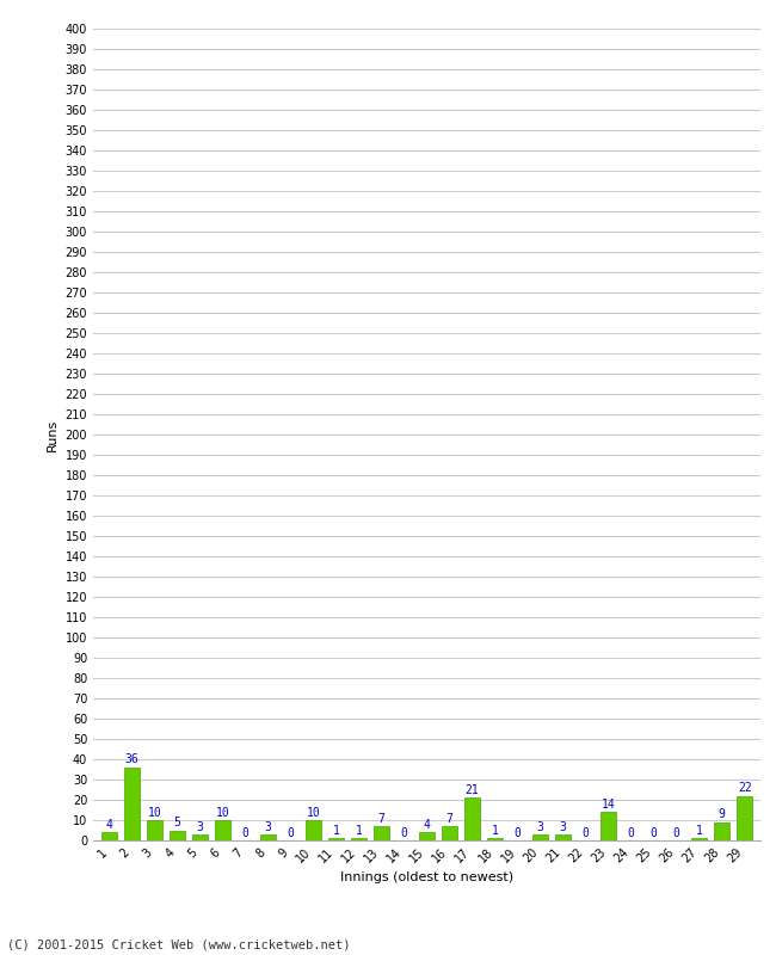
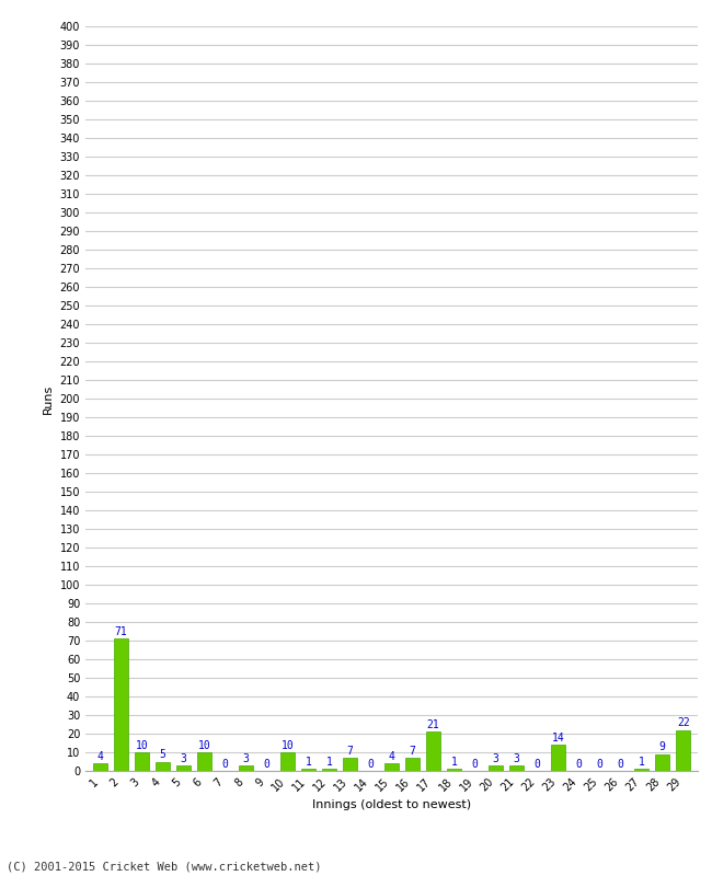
2: 36 -> 71
